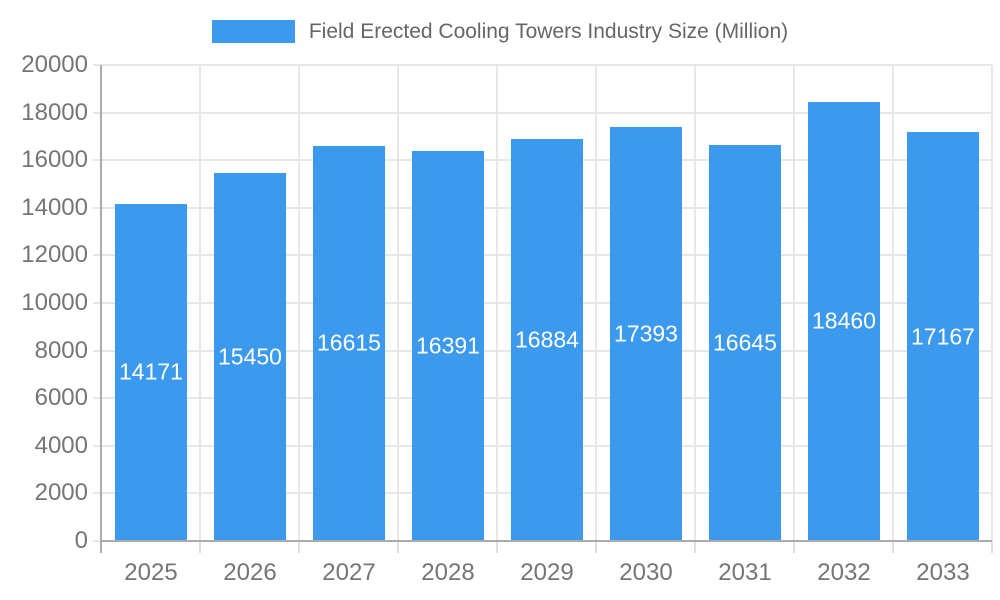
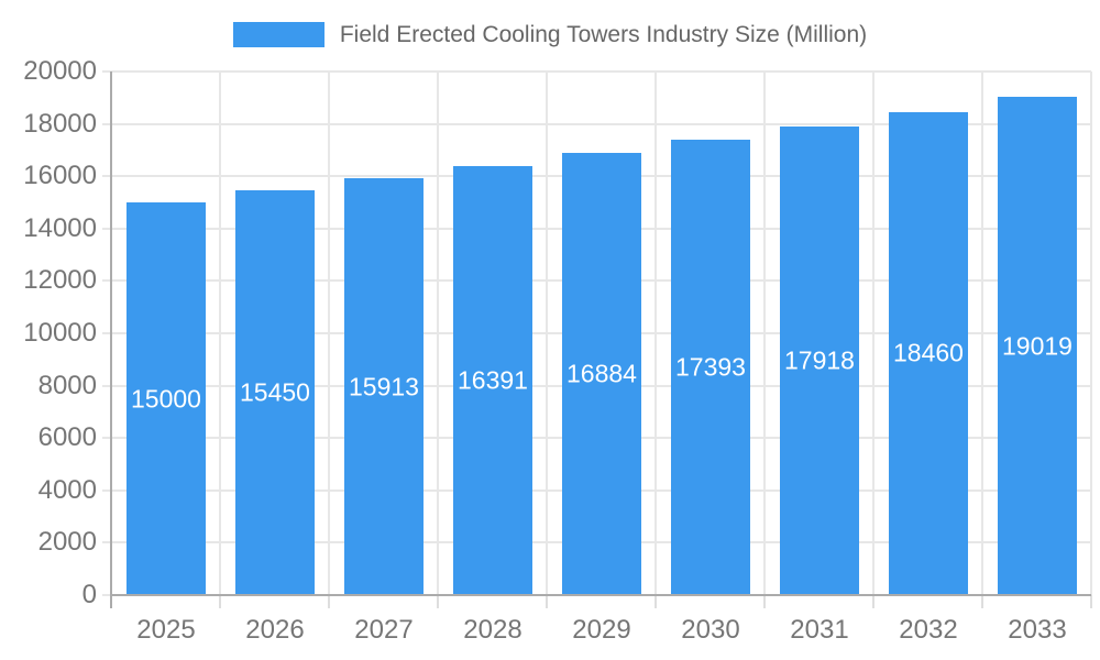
2025: 14171 -> 15000
2027: 16615 -> 15913
2031: 16645 -> 17918
2033: 17167 -> 19019
